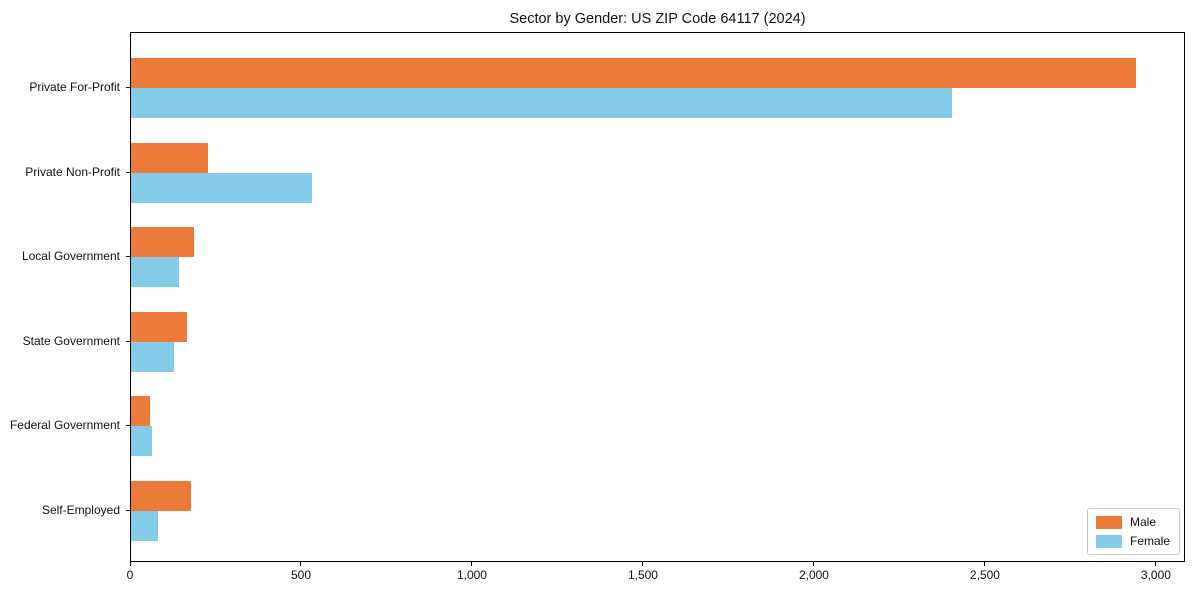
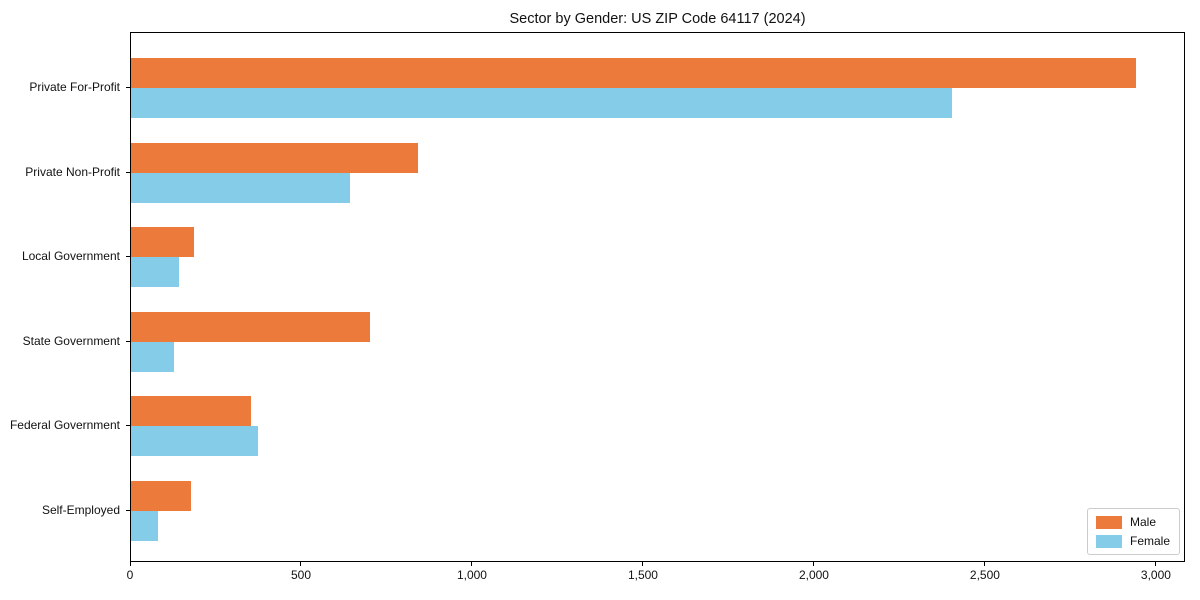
Male/Private Non-Profit: 220 -> 840
Female/Private Non-Profit: 530 -> 640
Male/State Government: 160 -> 700
Male/Federal Government: 60 -> 350
Female/Federal Government: 60 -> 370
